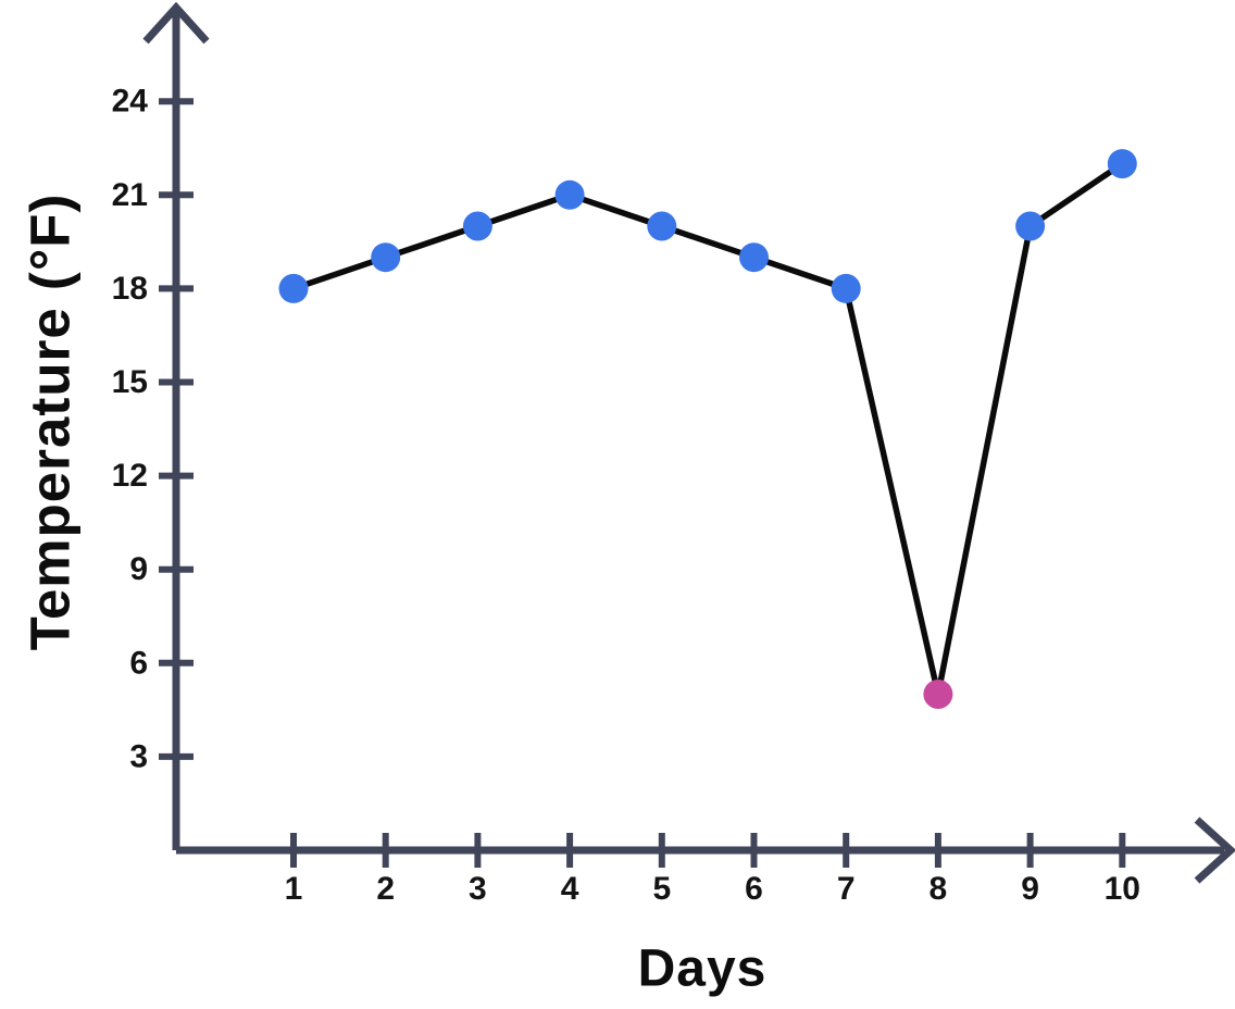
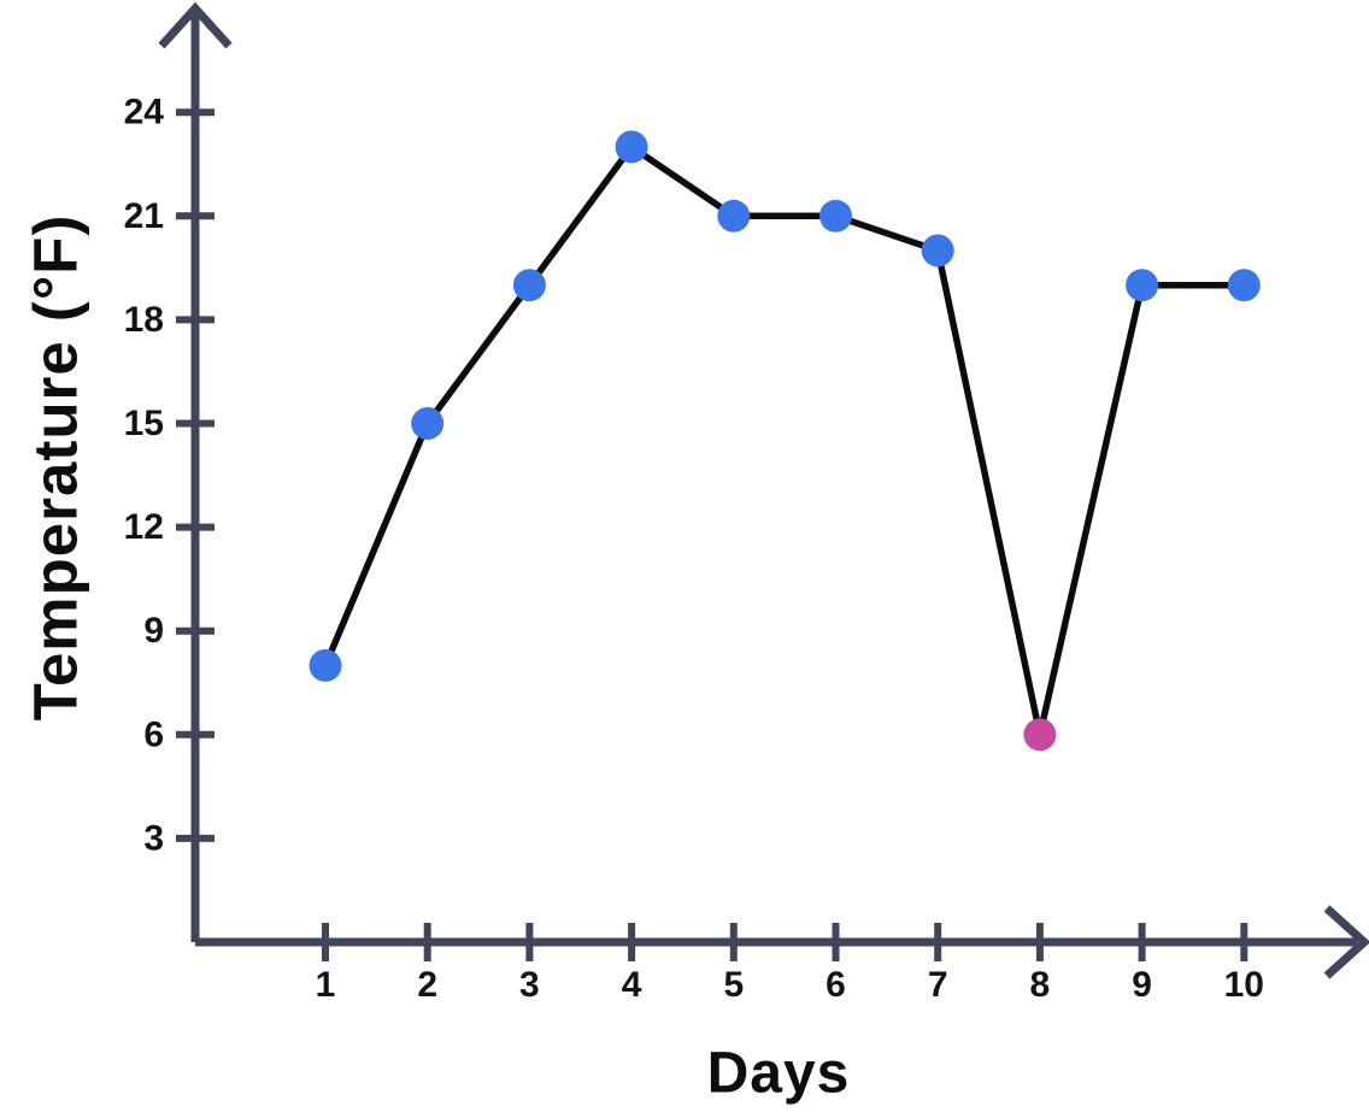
1: 18 -> 8
2: 19 -> 15
3: 20 -> 19
4: 21 -> 23
5: 20 -> 21
6: 19 -> 21
7: 18 -> 20
8: 5 -> 6
9: 20 -> 19
10: 22 -> 19
